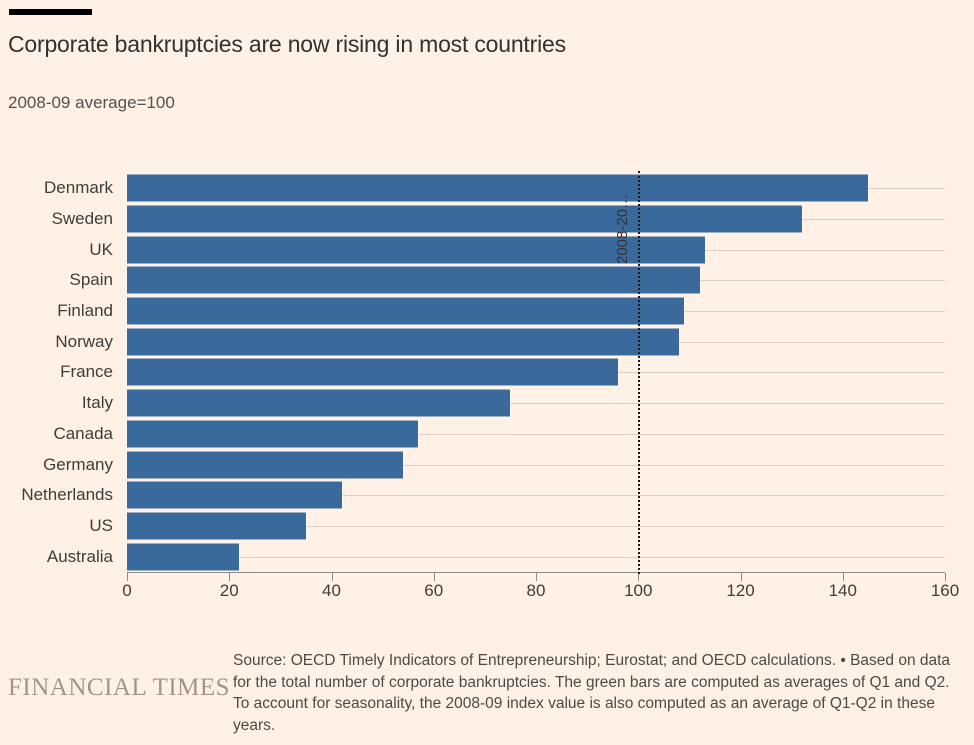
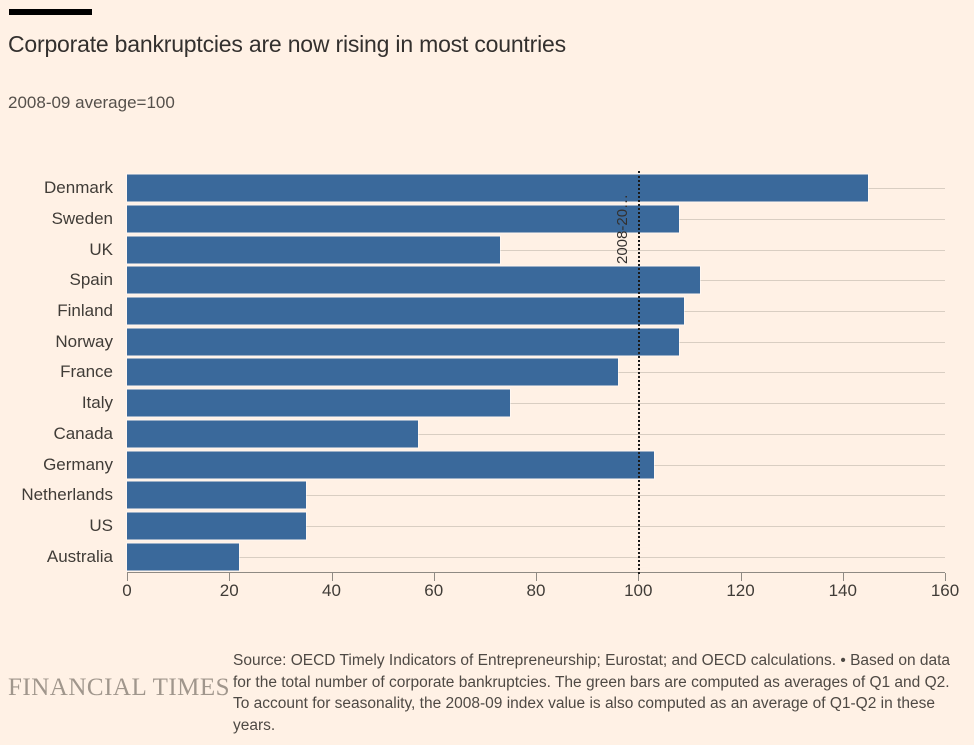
Sweden: 132 -> 108
UK: 113 -> 73
Germany: 54 -> 103
Netherlands: 42 -> 35
